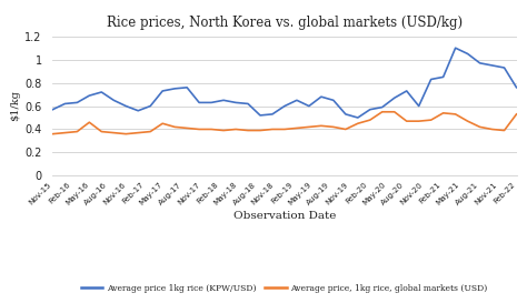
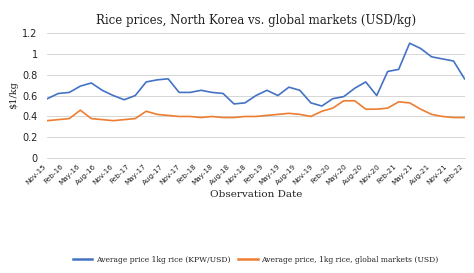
Average price, 1kg rice, global markets (USD)/Feb-22: 0.53 -> 0.39
